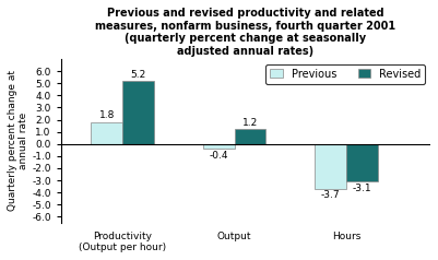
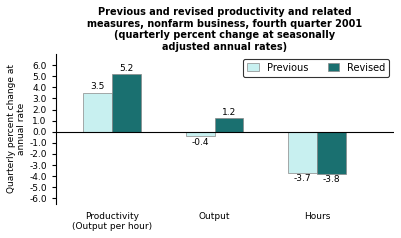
Previous/Productivity (Output per hour): 1.8 -> 3.5
Revised/Hours: -3.1 -> -3.8
